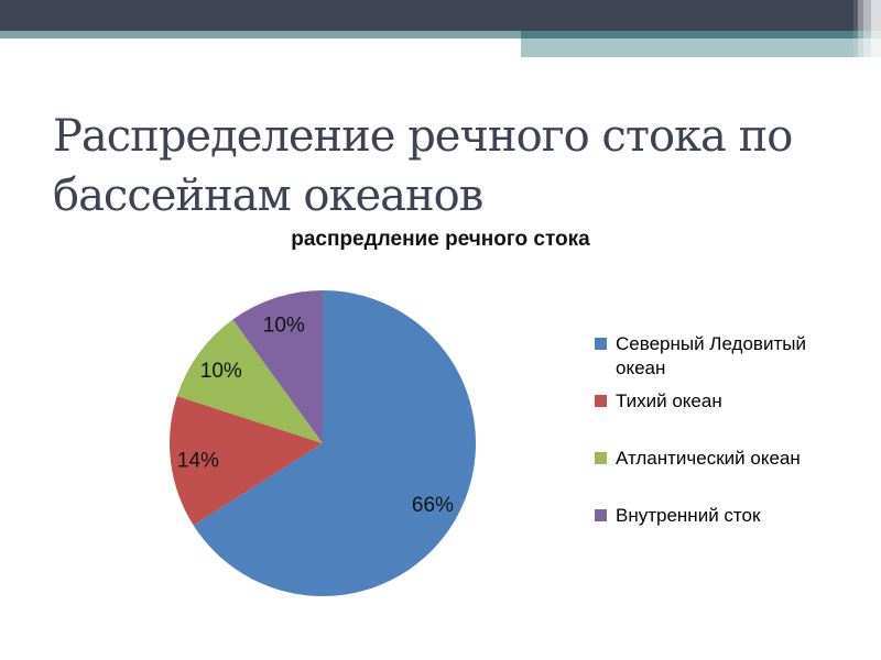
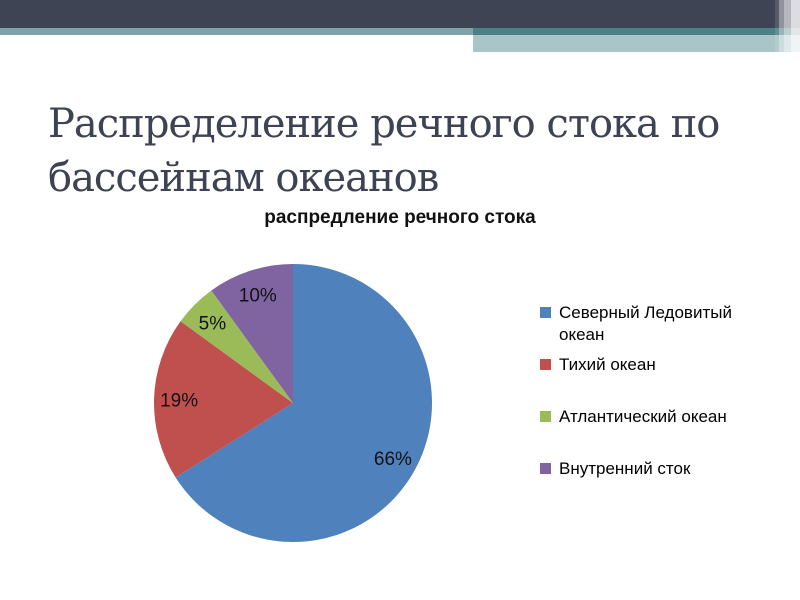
Тихий океан: 14% -> 19%
Атлантический океан: 10% -> 5%
